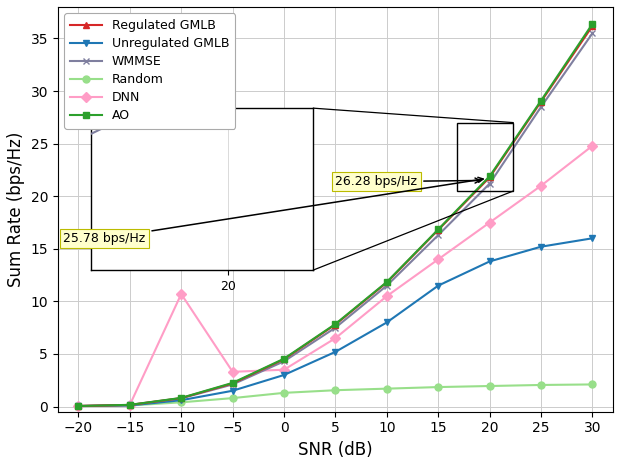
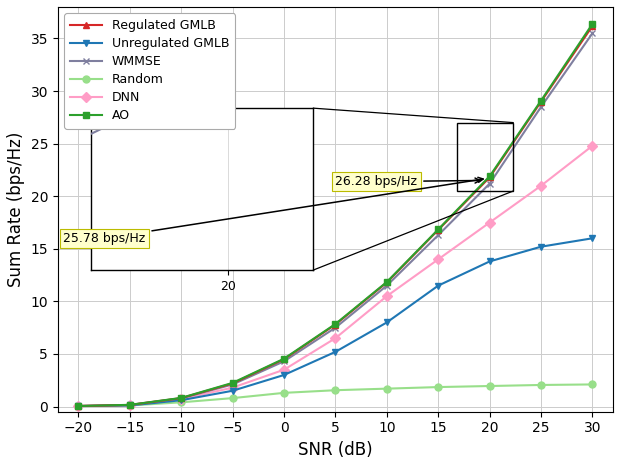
DNN/−10: 10.7 -> 0.7
DNN/−5: 3.3 -> 1.8
